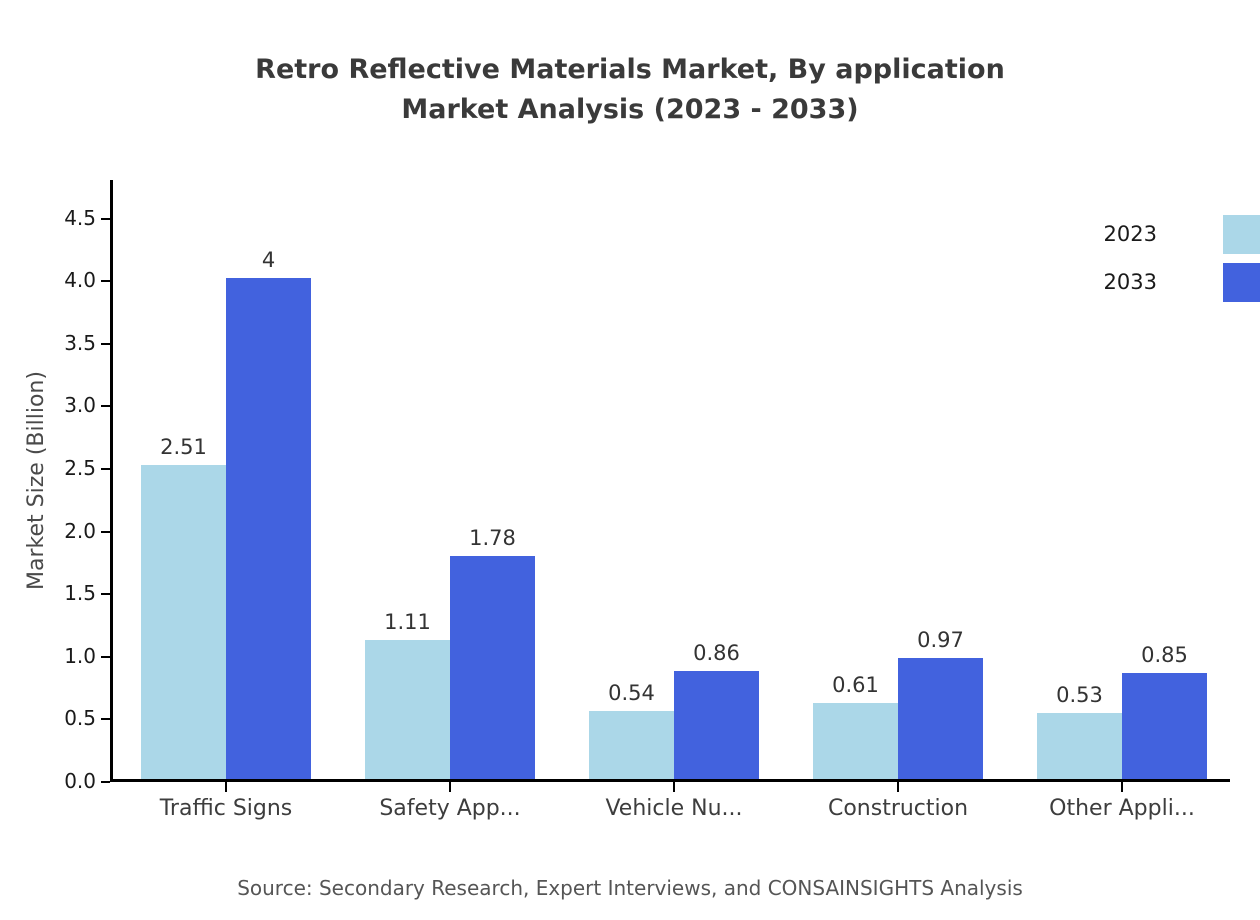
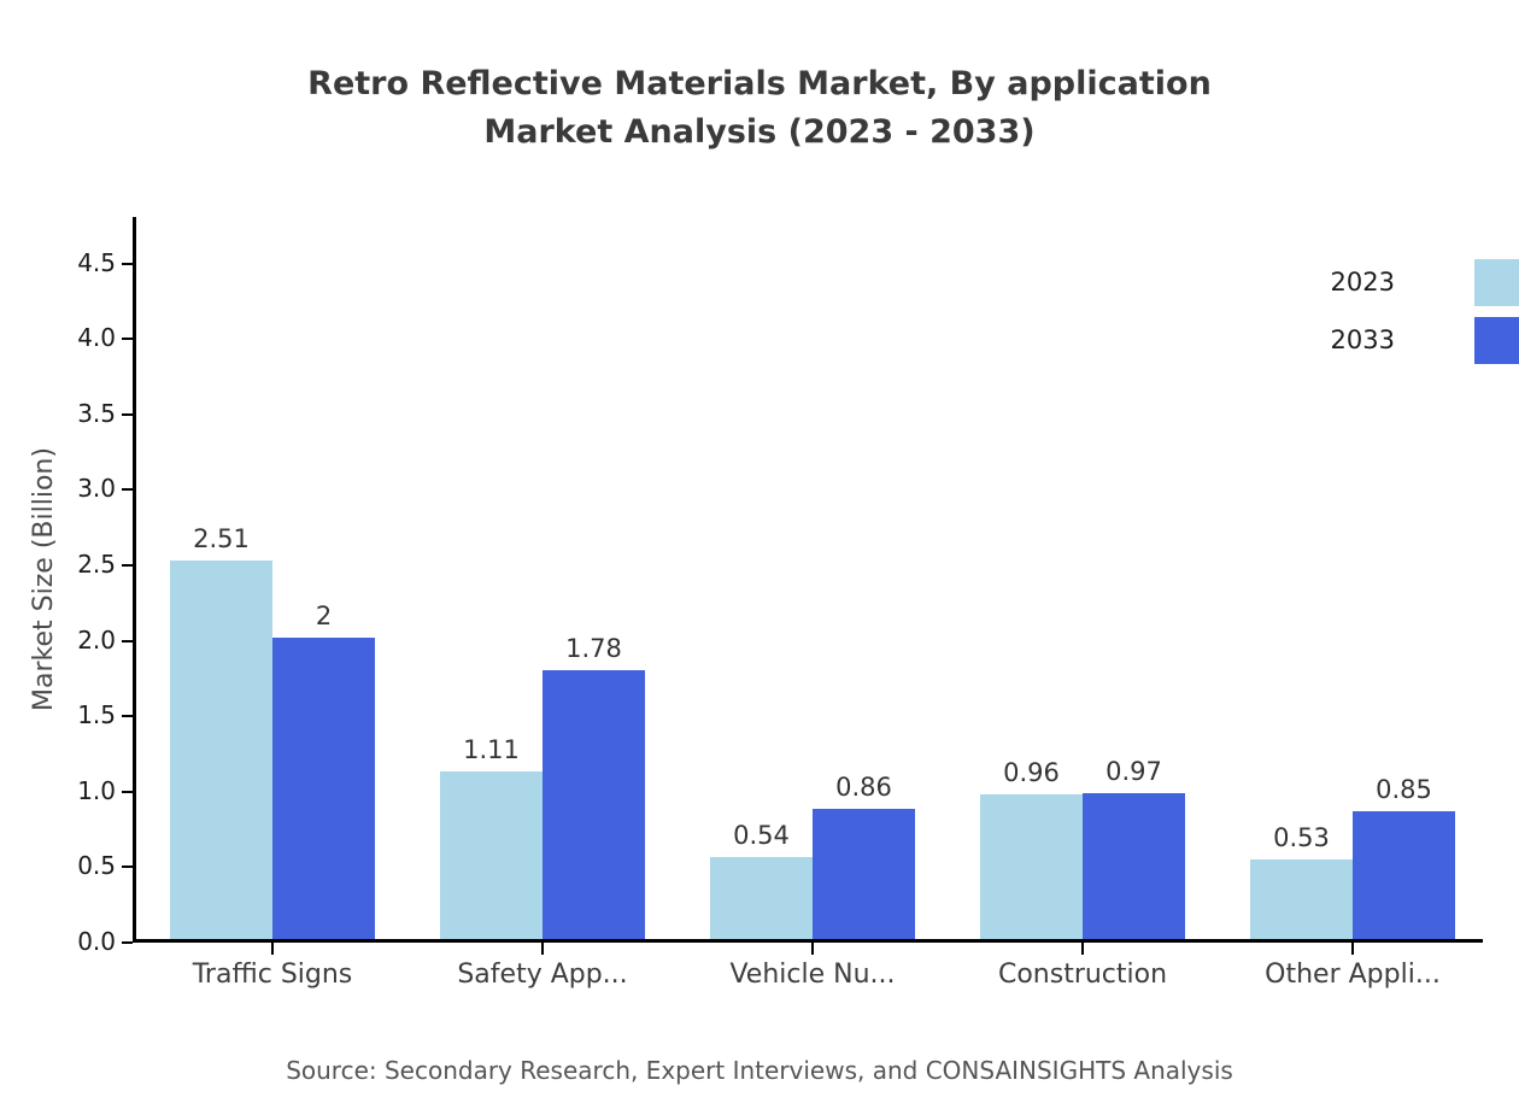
2033/Traffic Signs: 4 -> 2
2023/Construction: 0.61 -> 0.96
